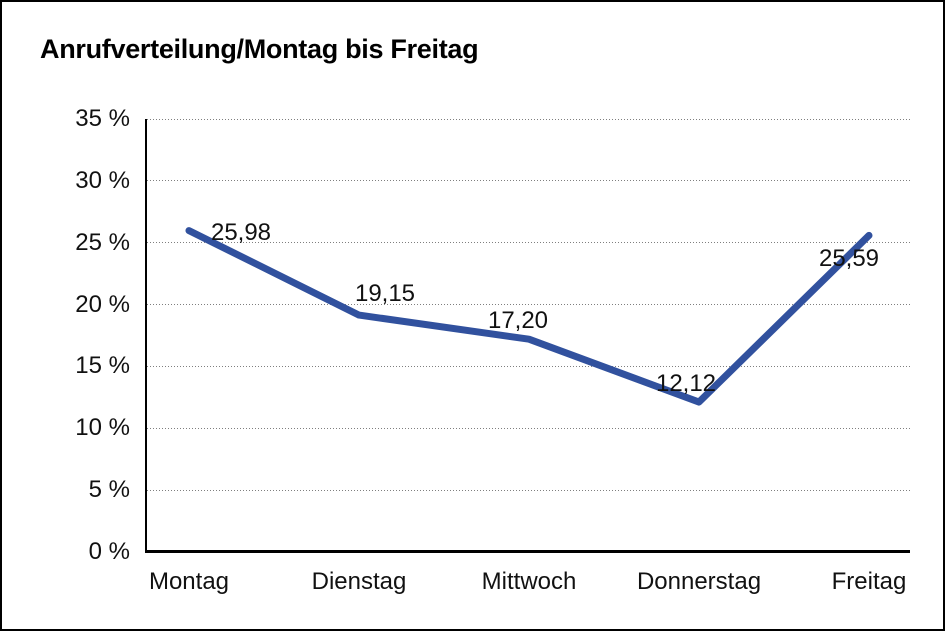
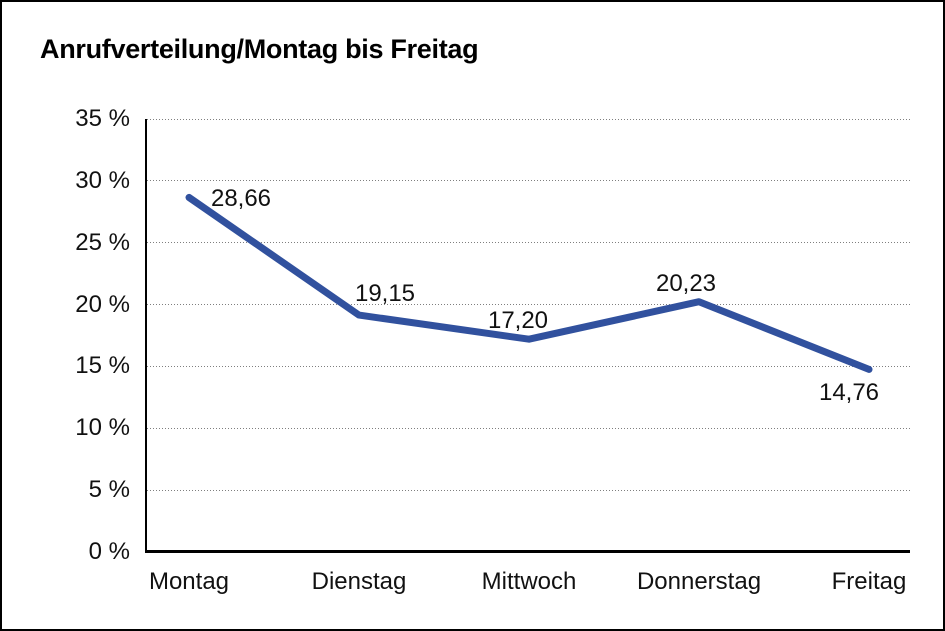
Montag: 25,98 -> 28,66
Donnerstag: 12,12 -> 20,23
Freitag: 25,59 -> 14,76
